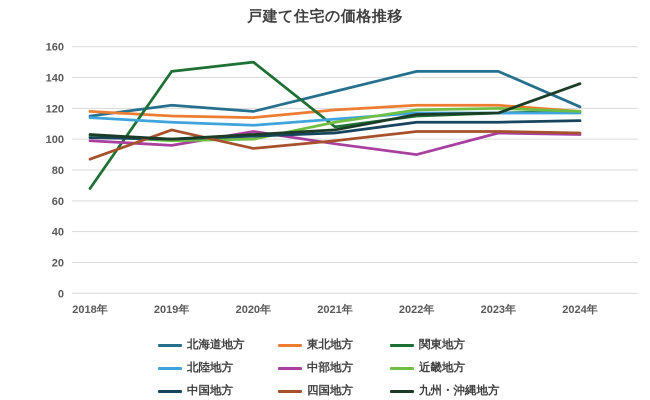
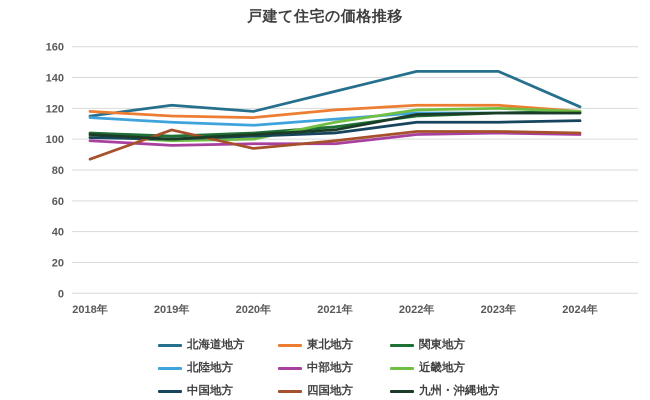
関東地方/2018年: 68 -> 104
関東地方/2019年: 144 -> 102
関東地方/2020年: 150 -> 104
中部地方/2020年: 105 -> 97
中部地方/2022年: 90 -> 103
九州・沖縄地方/2024年: 136 -> 117
